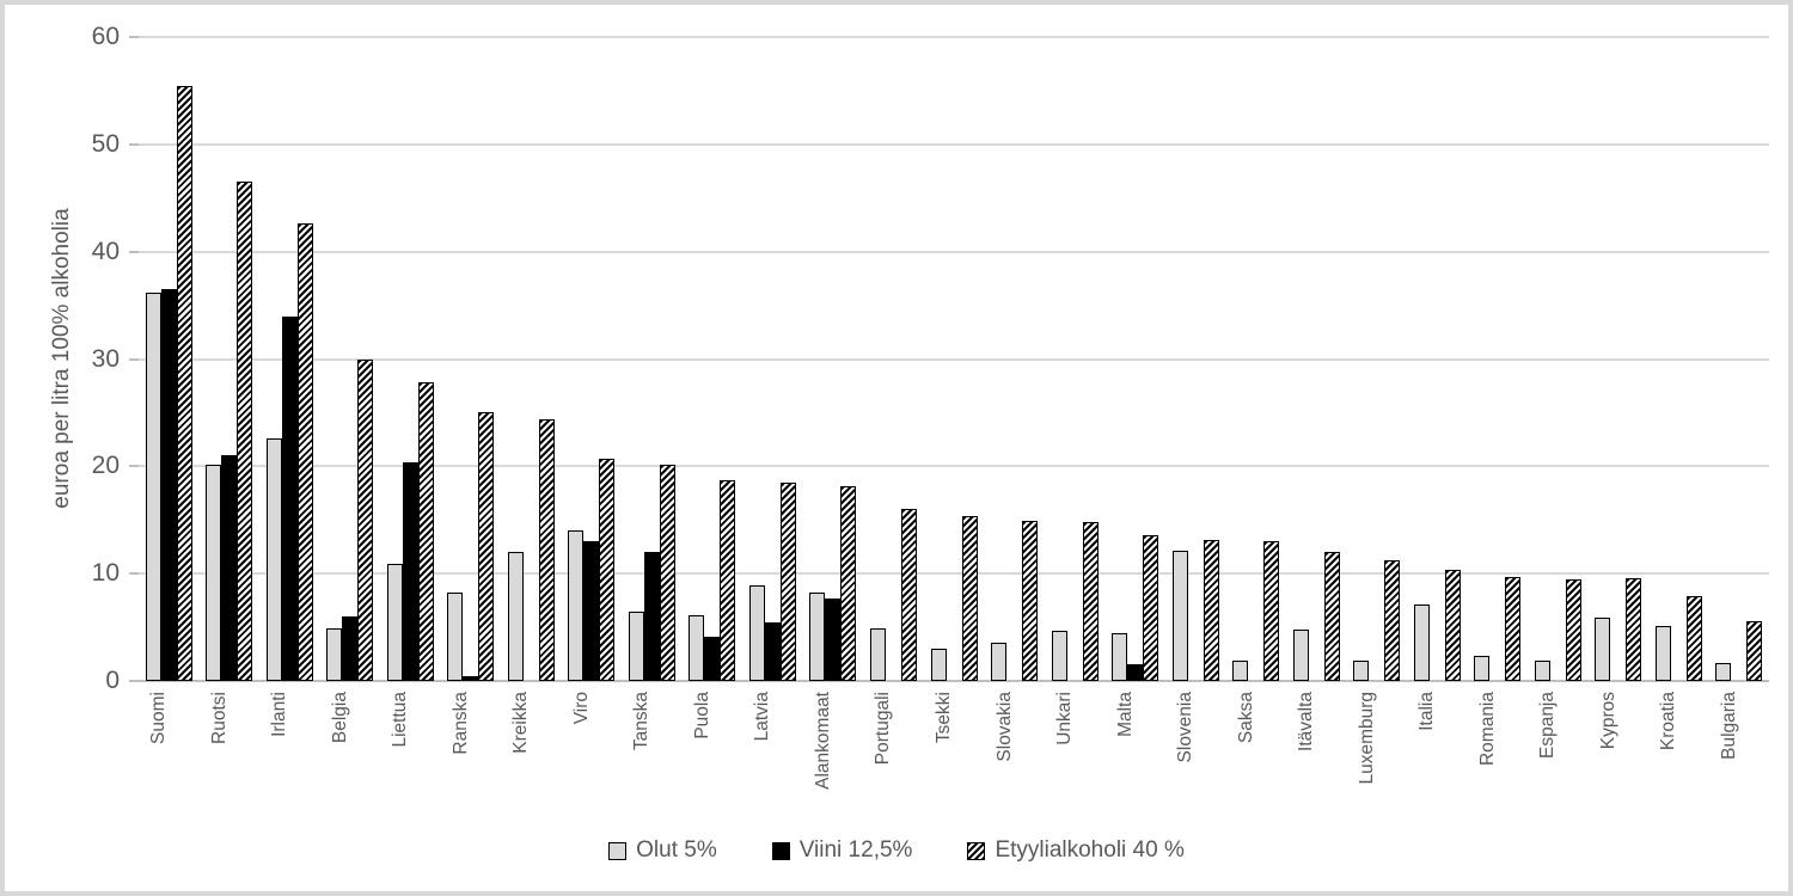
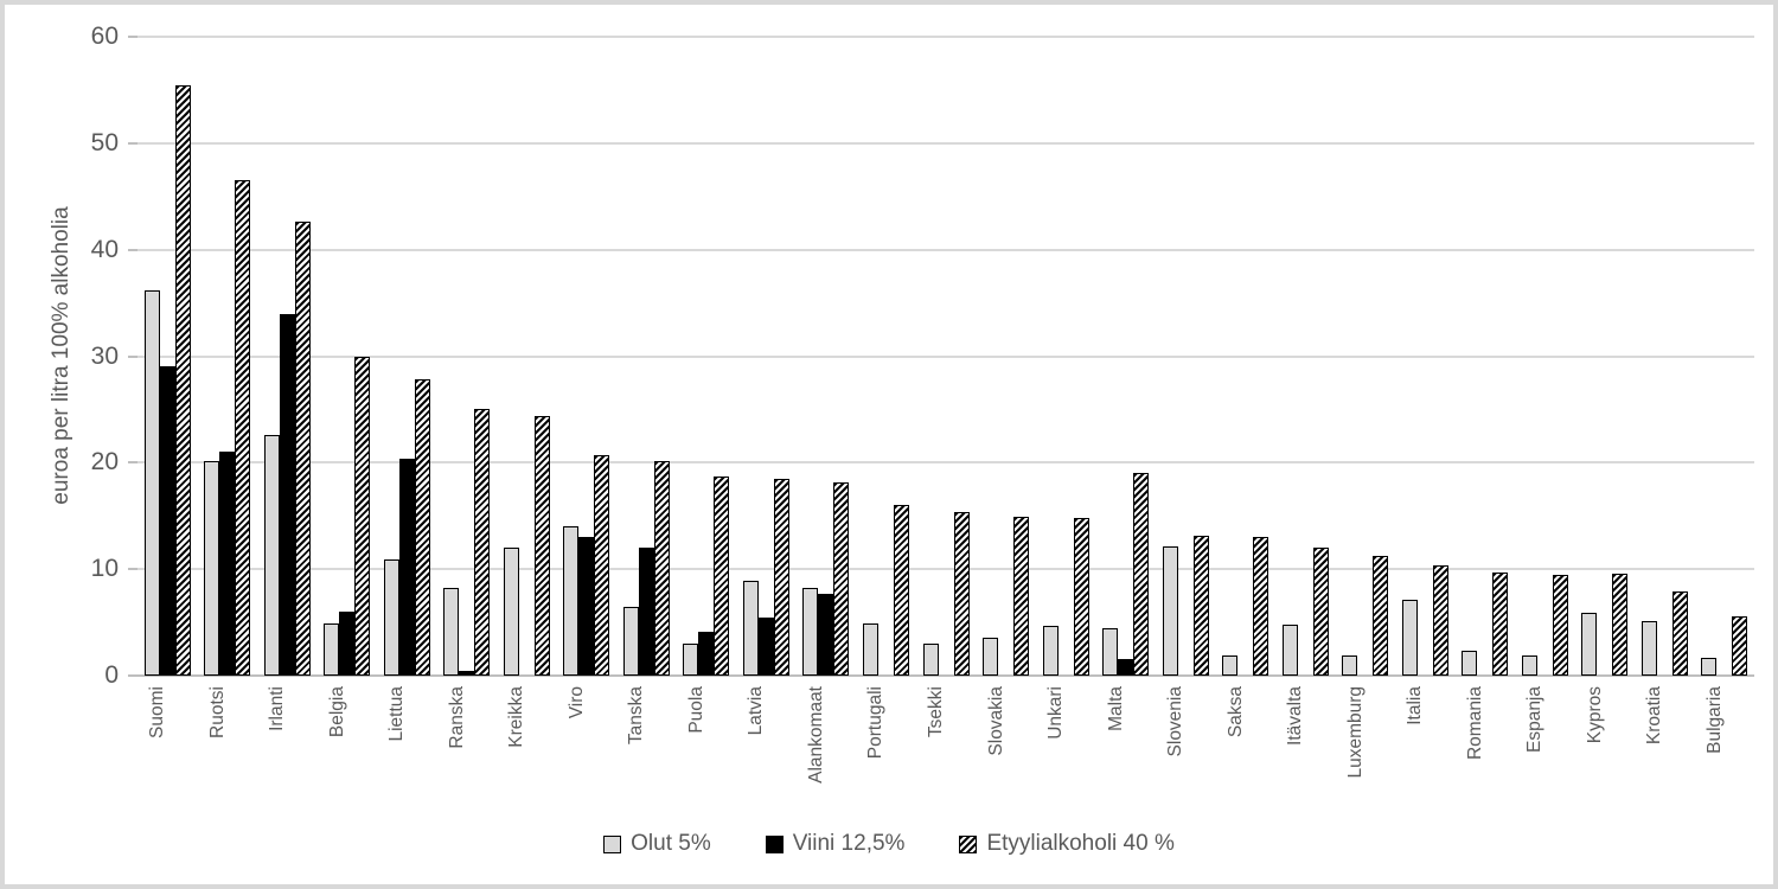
Viini 12,5%/Suomi: 36 -> 29
Olut 5%/Puola: 6 -> 3
Etyylialkoholi 40 %/Malta: 14 -> 19
